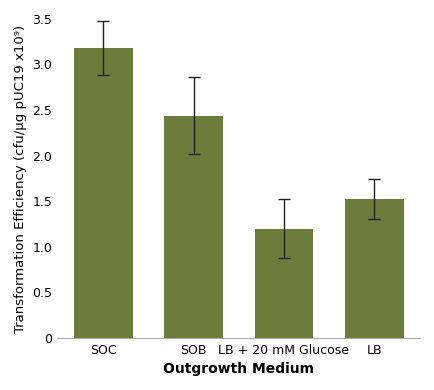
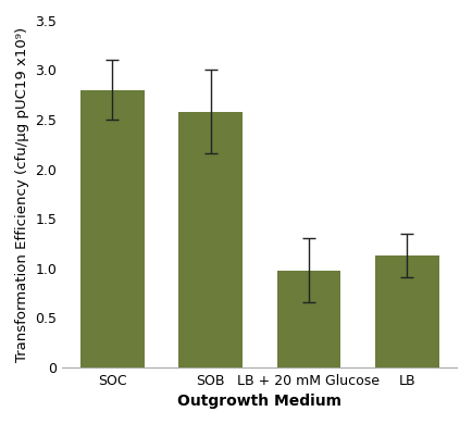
SOC: 3.18 -> 2.80
SOB: 2.44 -> 2.58
LB + 20 mM Glucose: 1.20 -> 0.98
LB: 1.52 -> 1.13
